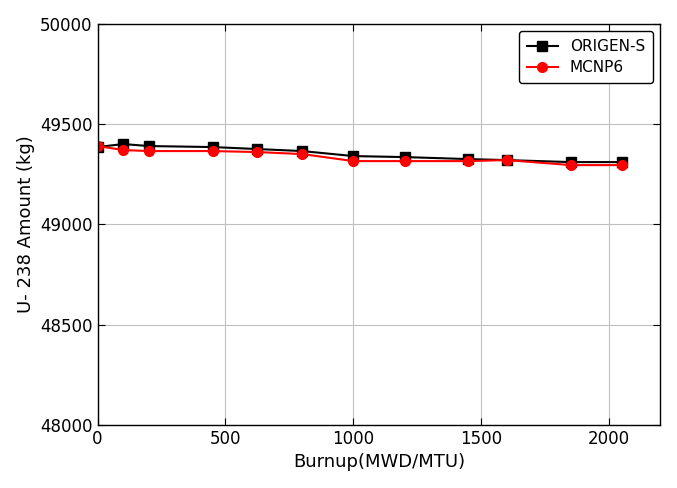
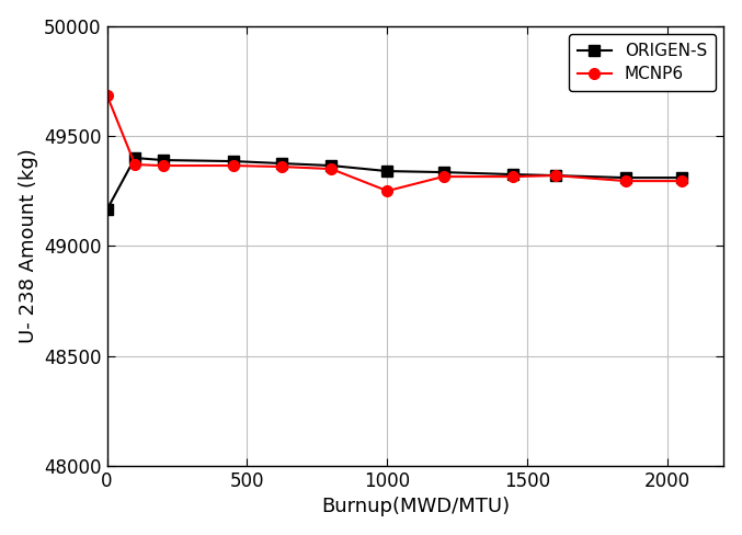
ORIGEN-S/0: 49385 -> 49165
MCNP6/0: 49390 -> 49685
MCNP6/1000: 49315 -> 49250
